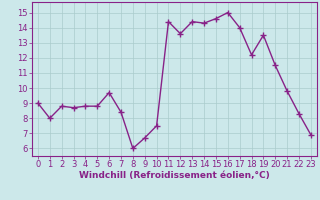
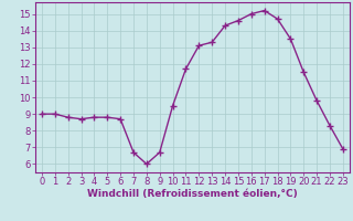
1: 8.0 -> 9.0
6: 9.7 -> 8.7
7: 8.4 -> 6.7
10: 7.5 -> 9.5
11: 14.4 -> 11.7
12: 13.6 -> 13.1
13: 14.4 -> 13.3
17: 14.0 -> 15.2
18: 12.2 -> 14.7
